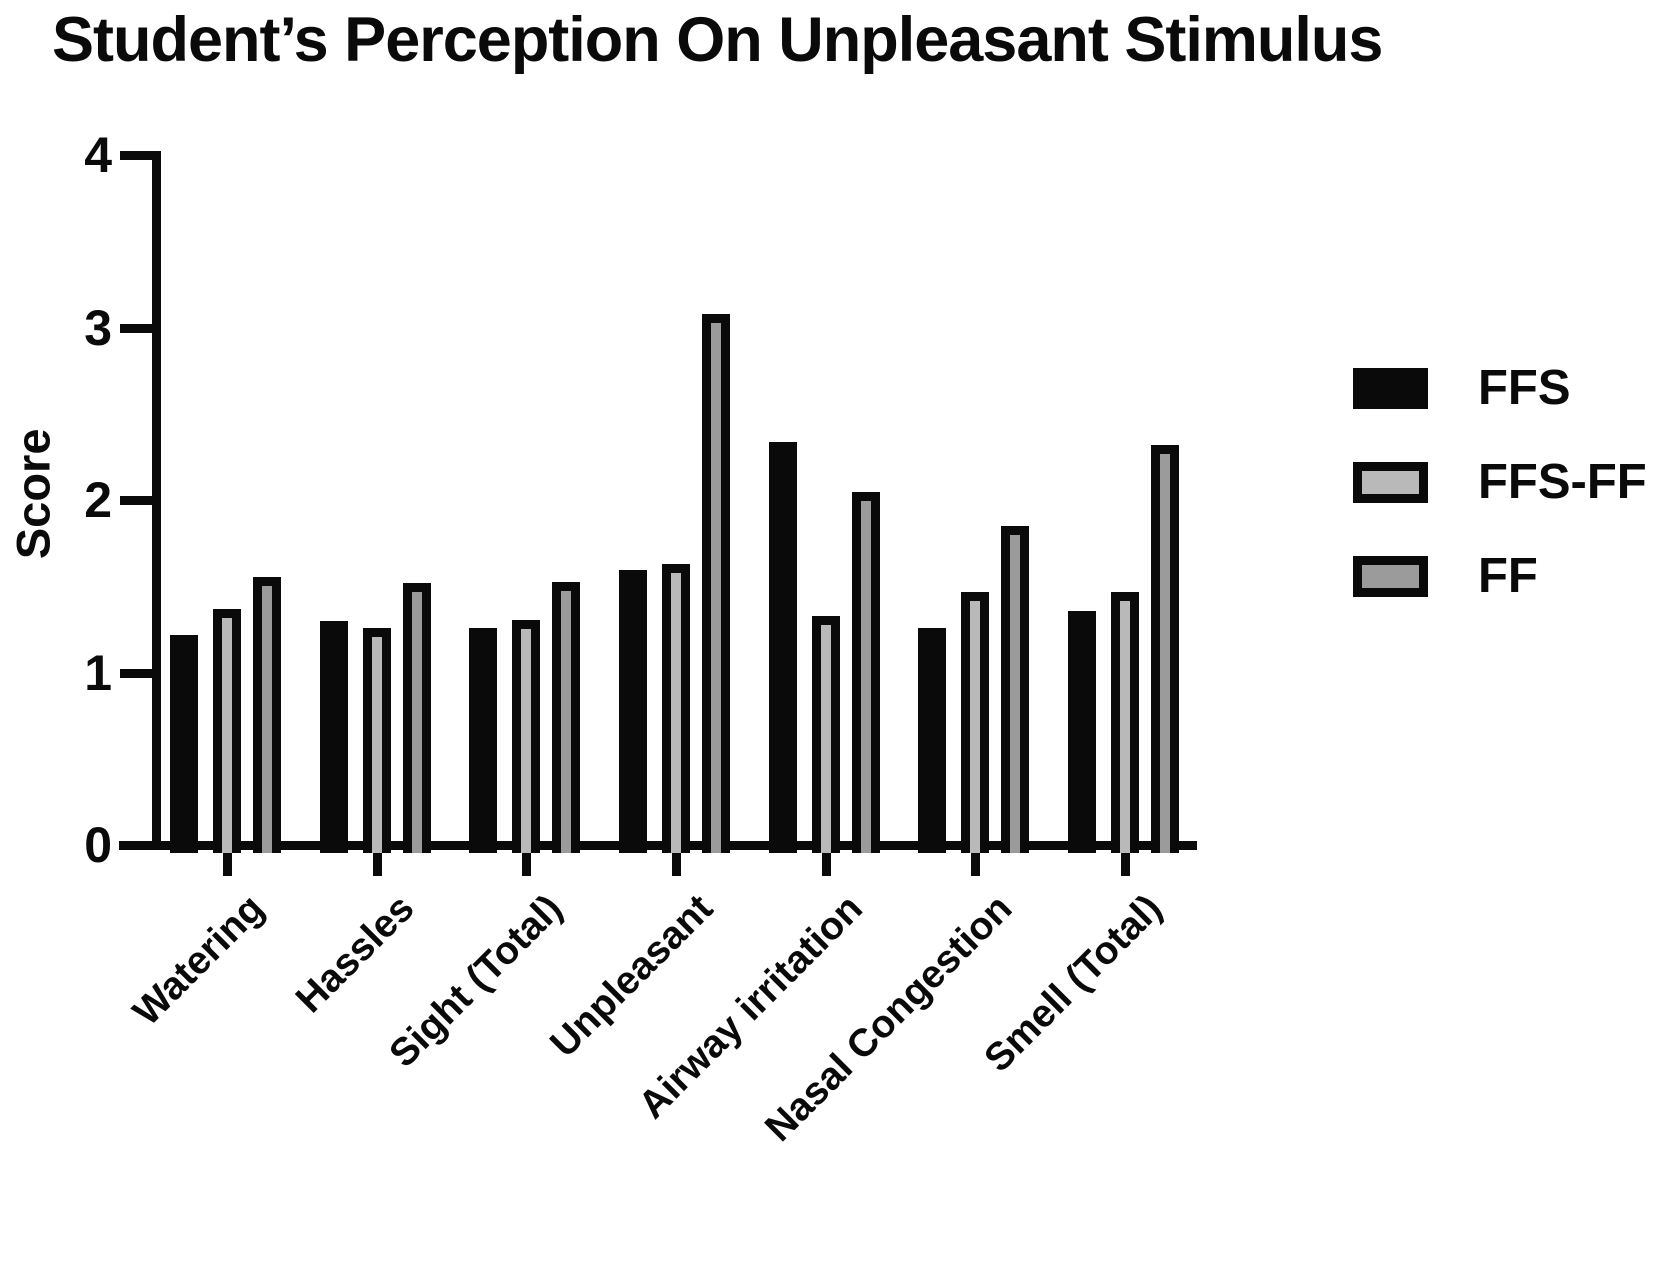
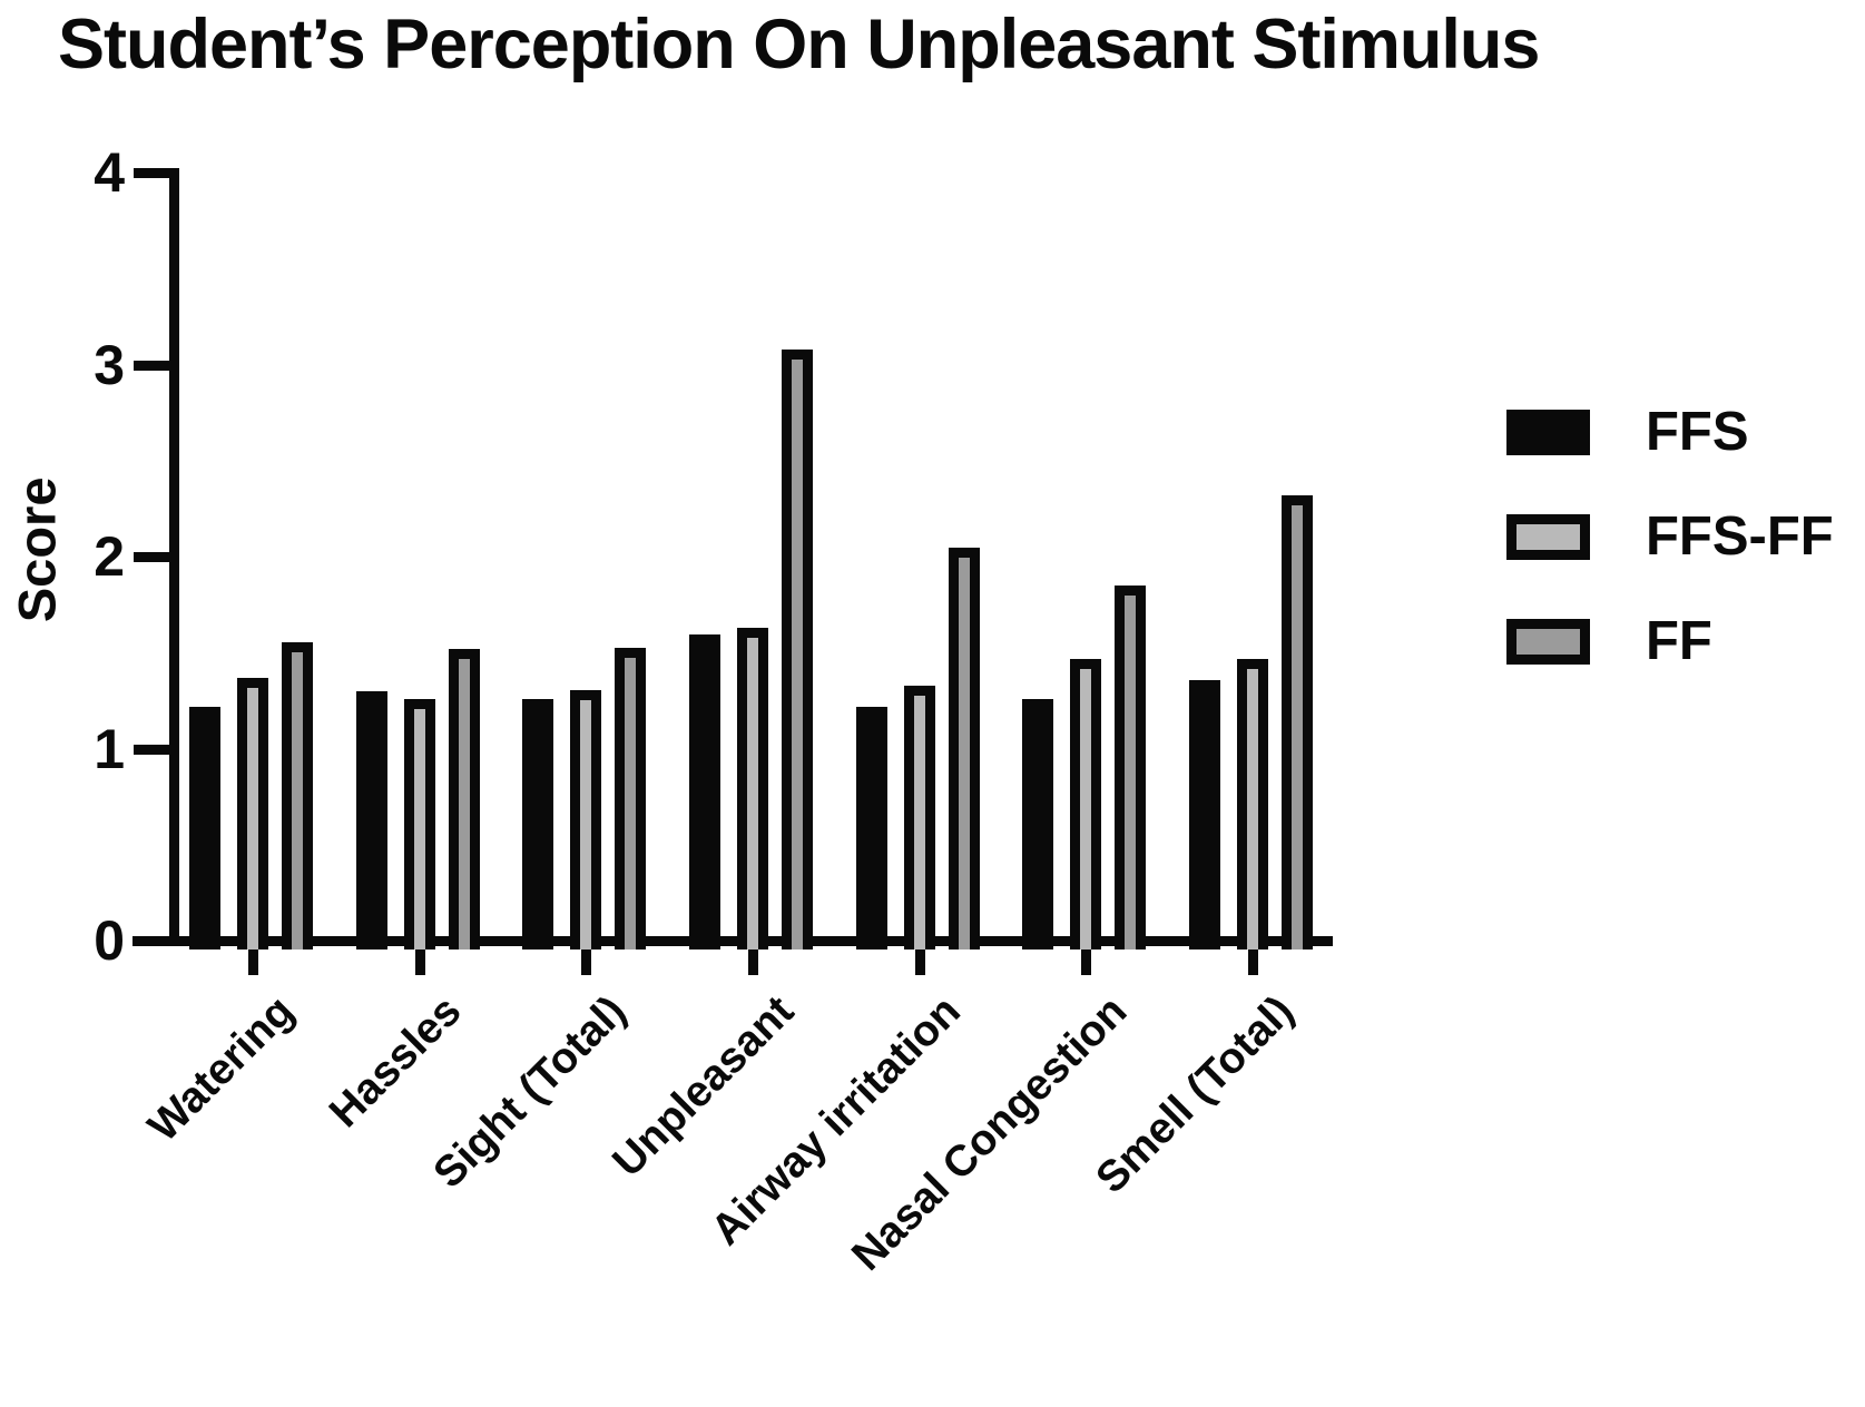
FFS/Airway irritation: 2.29 -> 1.17
